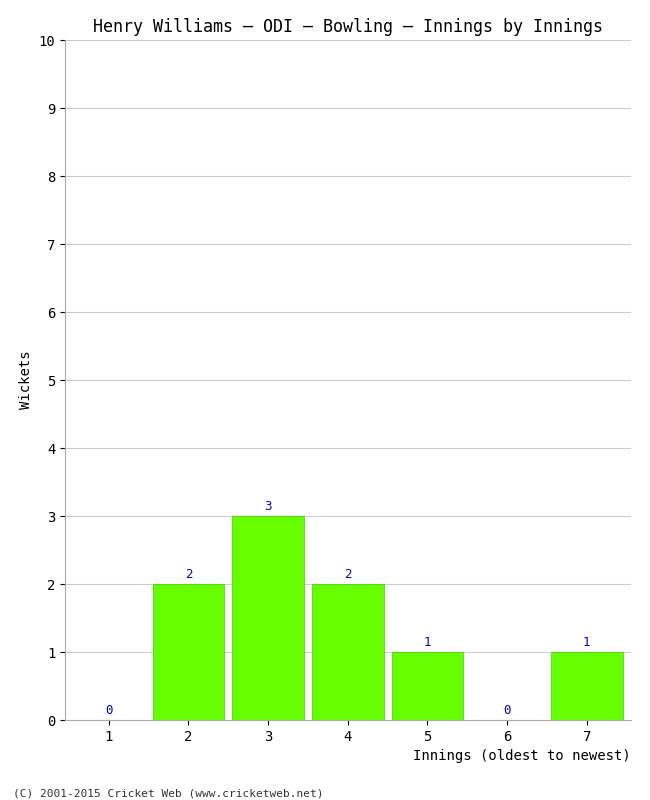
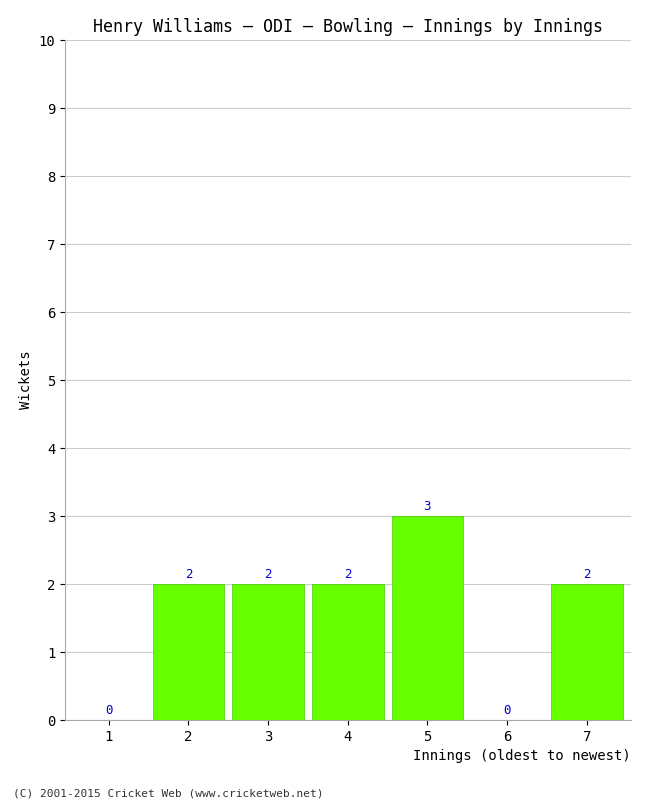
3: 3 -> 2
5: 1 -> 3
7: 1 -> 2
